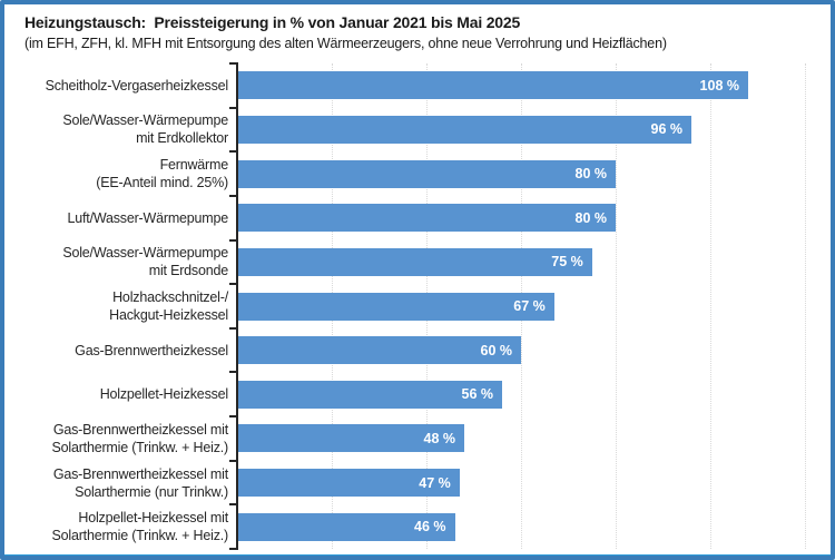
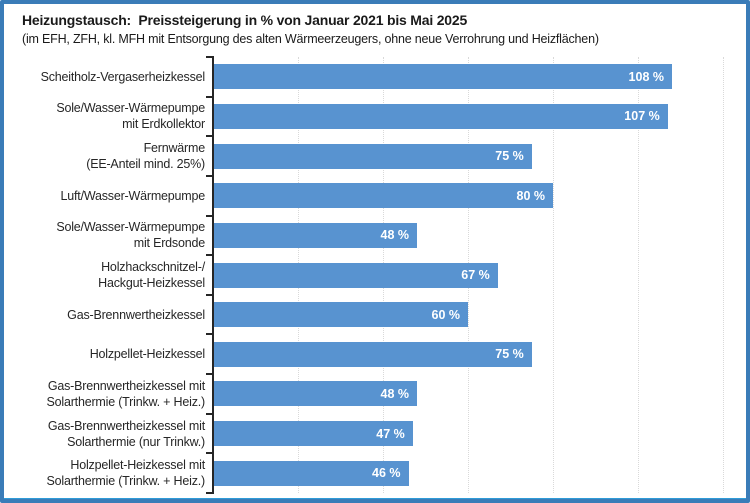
Sole/Wasser-Wärmepumpe mit Erdkollektor: 96 -> 107
Fernwärme (EE-Anteil mind. 25%): 80 -> 75
Sole/Wasser-Wärmepumpe mit Erdsonde: 75 -> 48
Holzpellet-Heizkessel: 56 -> 75
